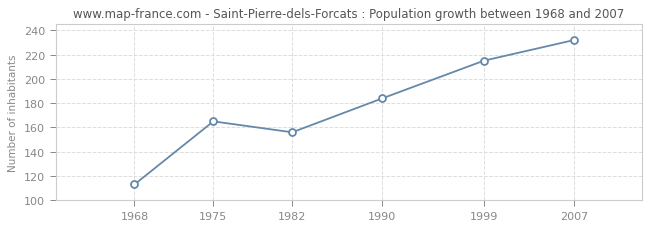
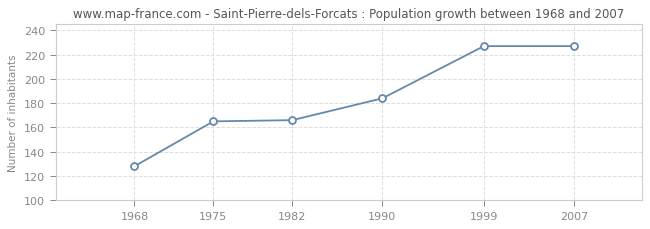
1968: 113 -> 128
1982: 156 -> 166
1999: 215 -> 227
2007: 232 -> 227
